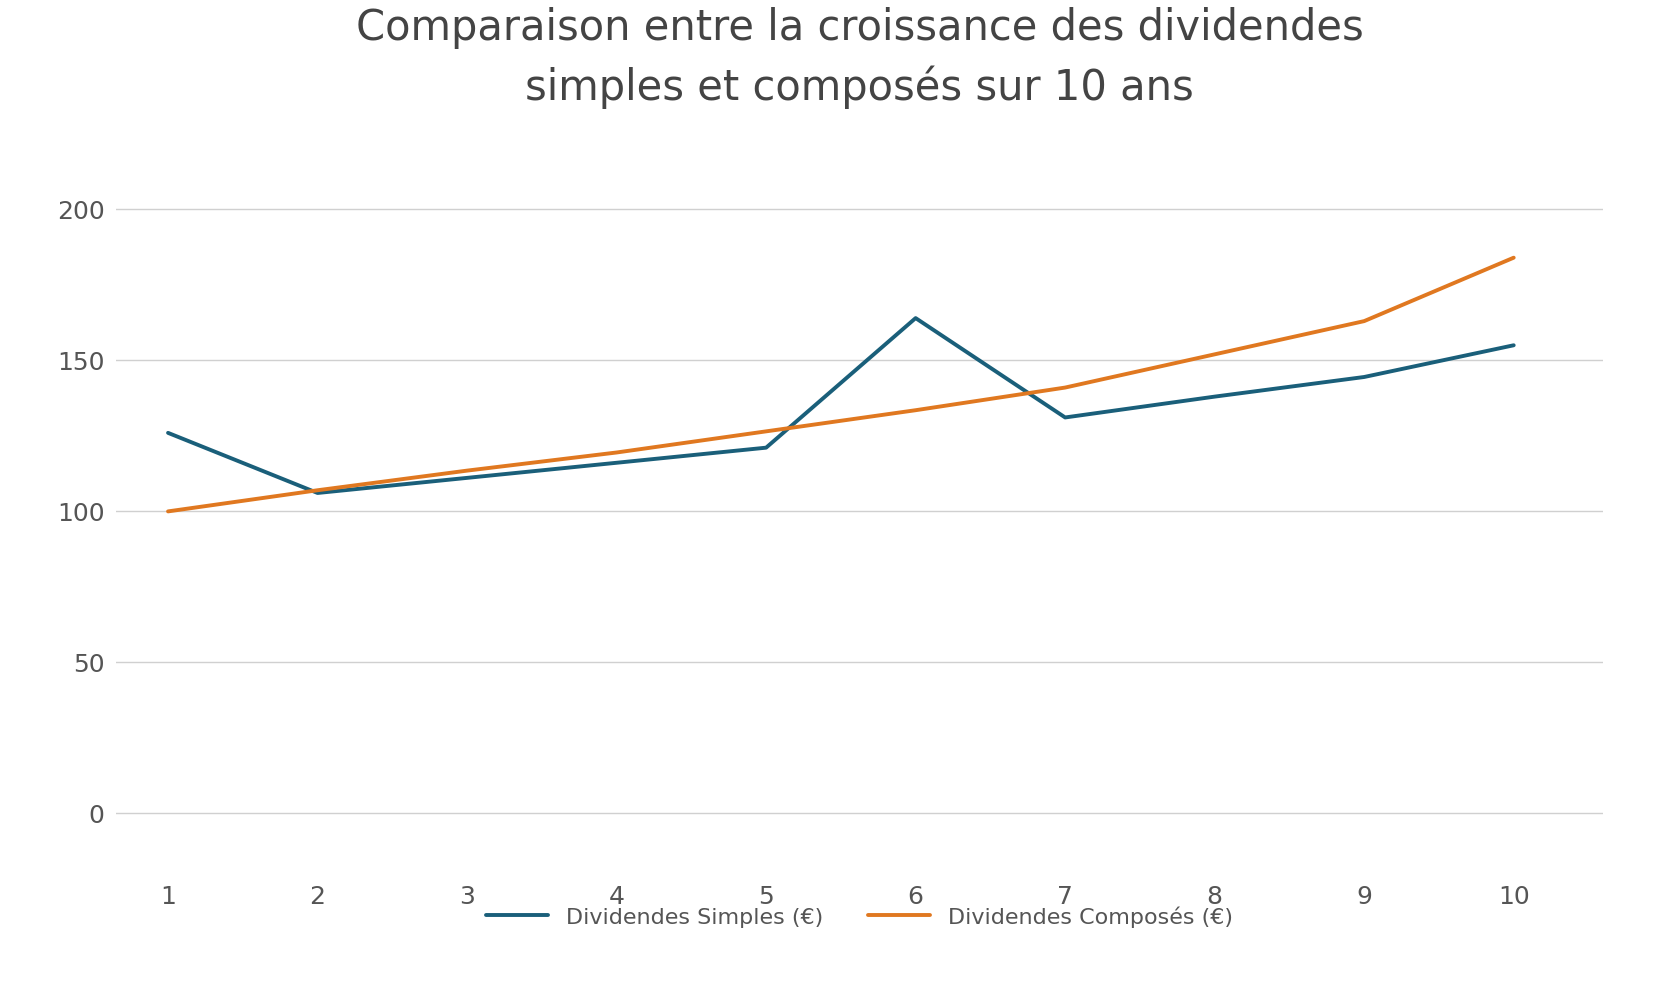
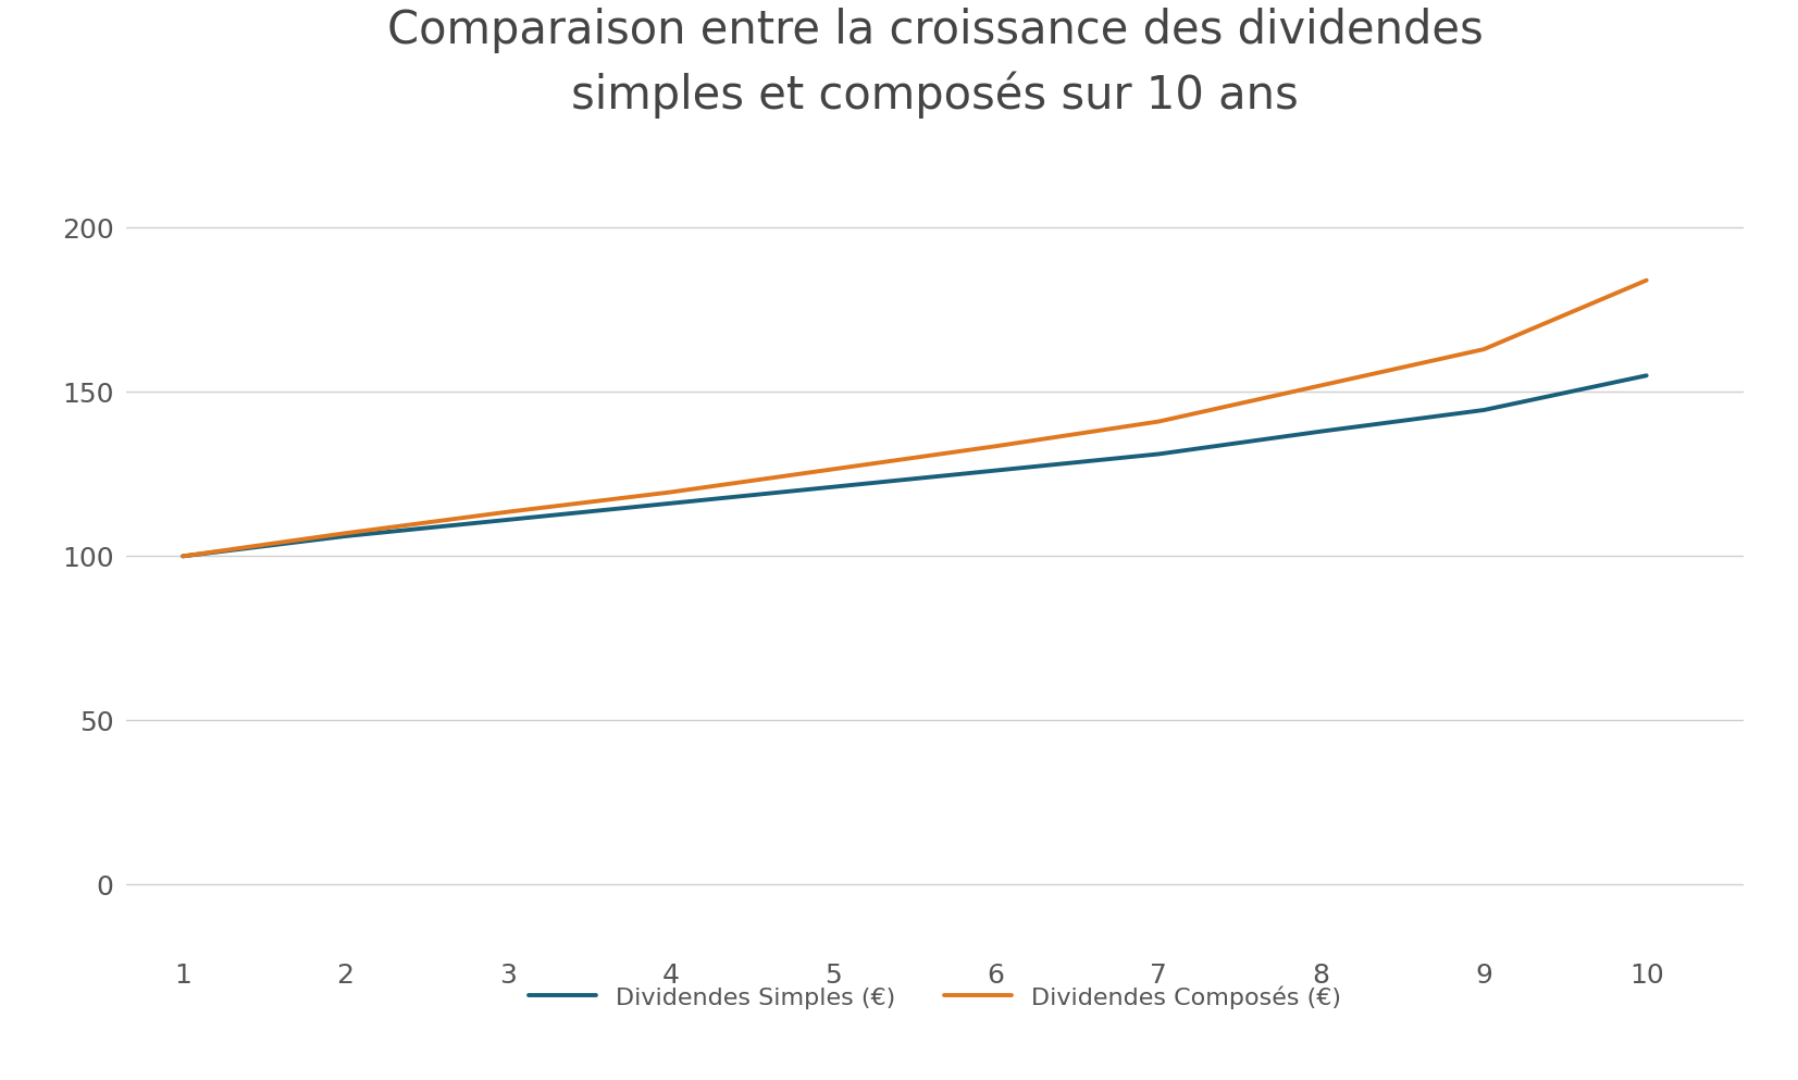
Dividendes Simples (€)/1: 126.0 -> 100.0
Dividendes Simples (€)/6: 164.0 -> 126.1
